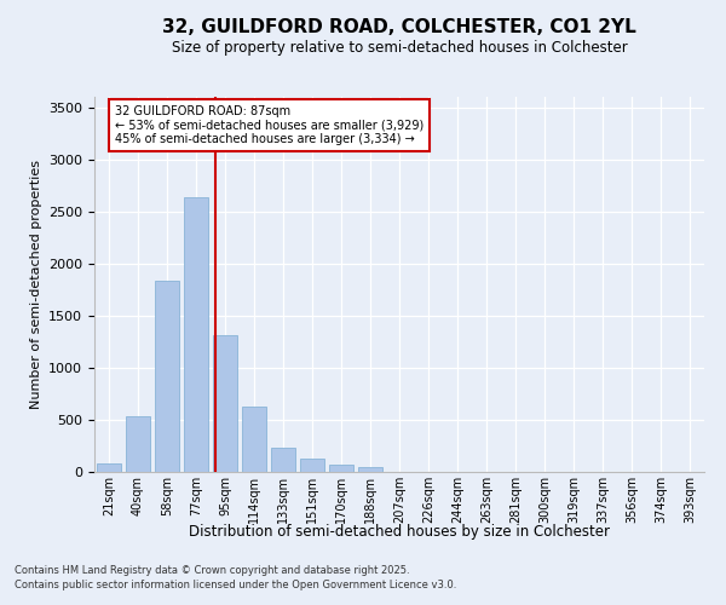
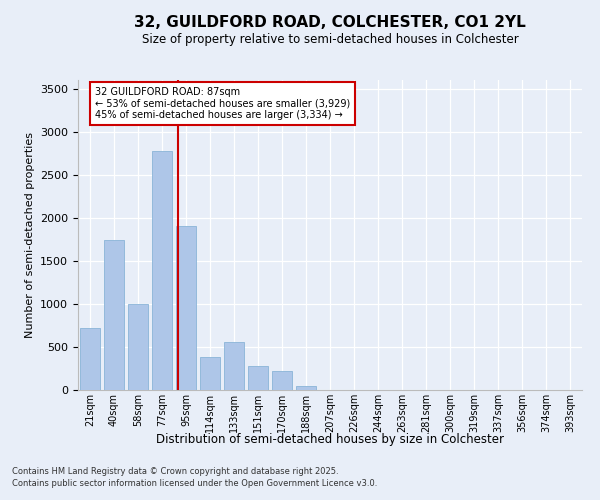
21sqm: 80 -> 720
40sqm: 530 -> 1740
58sqm: 1840 -> 1000
77sqm: 2640 -> 2780
95sqm: 1310 -> 1900
114sqm: 630 -> 380
133sqm: 230 -> 560
151sqm: 130 -> 280
170sqm: 80 -> 220
